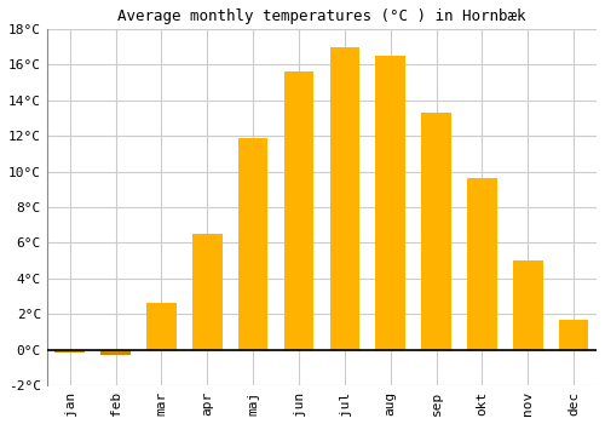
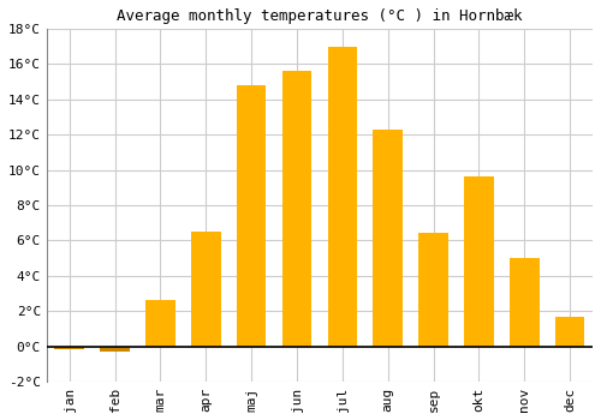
maj: 11.9°C -> 14.8°C
aug: 16.5°C -> 12.3°C
sep: 13.3°C -> 6.4°C
